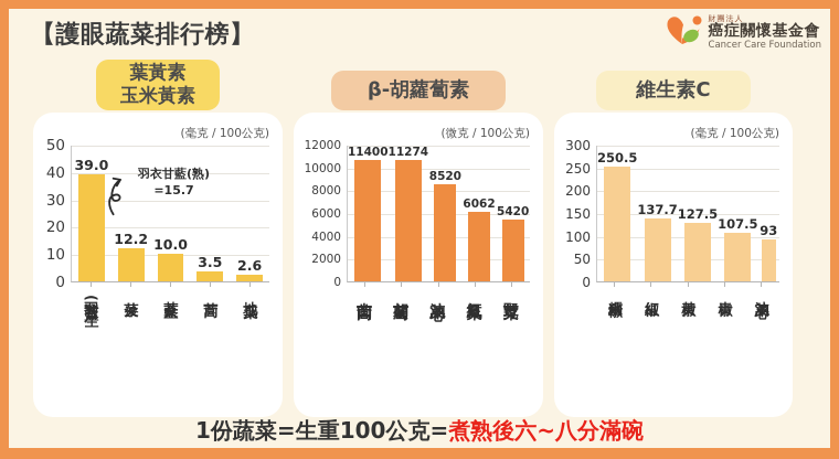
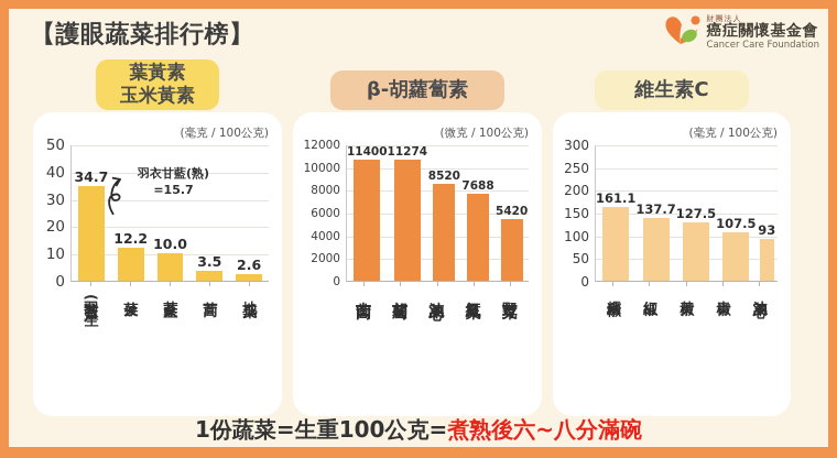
葉黃素 玉米黃素/羽衣甘藍(生): 39.0 -> 34.7
β-胡蘿蔔素/紅鳳菜: 6062 -> 7688
維生素C/糯米椒: 250.5 -> 161.1
